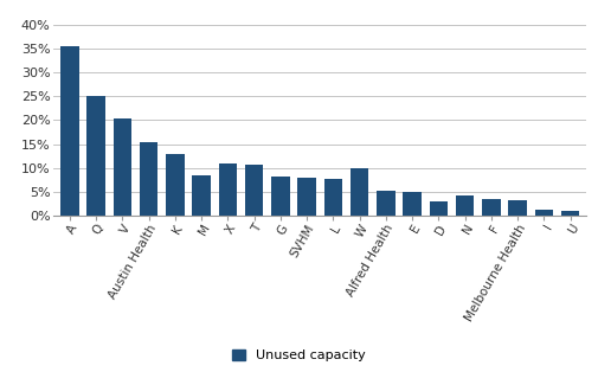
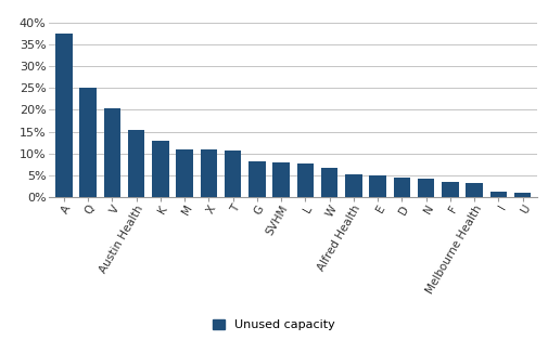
A: 35.5% -> 37.5%
M: 8.5% -> 11.0%
W: 10.0% -> 6.7%
D: 3.0% -> 4.5%
